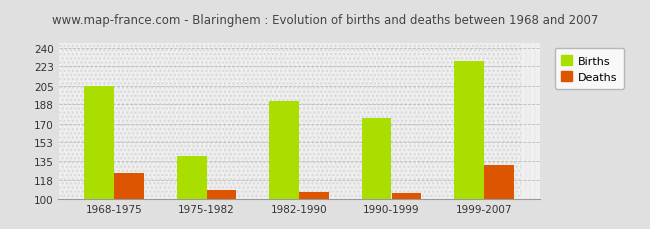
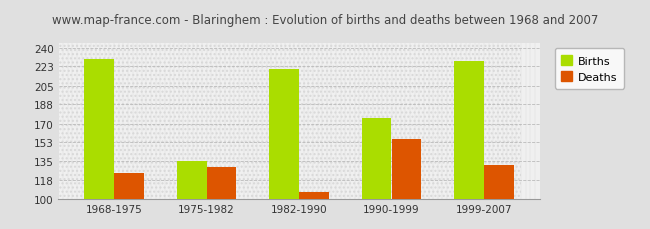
Births/1968-1975: 205 -> 230
Births/1975-1982: 140 -> 135
Deaths/1975-1982: 108 -> 130
Births/1982-1990: 191 -> 221
Deaths/1990-1999: 106 -> 156
